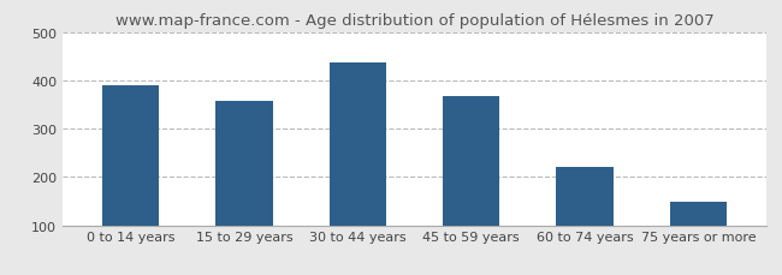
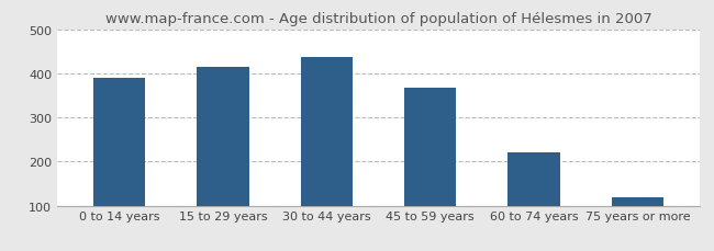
15 to 29 years: 357 -> 415
75 years or more: 148 -> 120
